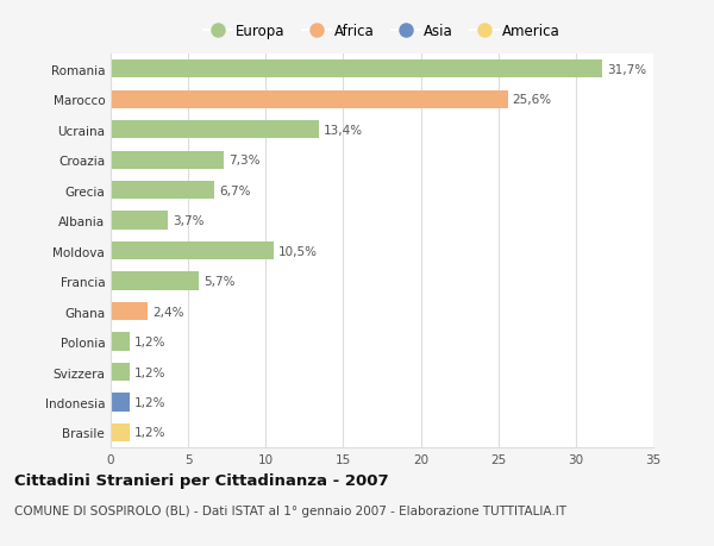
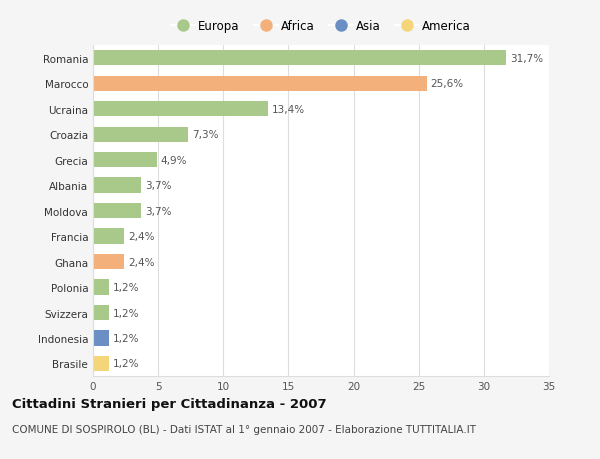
Grecia: 6,7% -> 4,9%
Moldova: 10,5% -> 3,7%
Francia: 5,7% -> 2,4%
